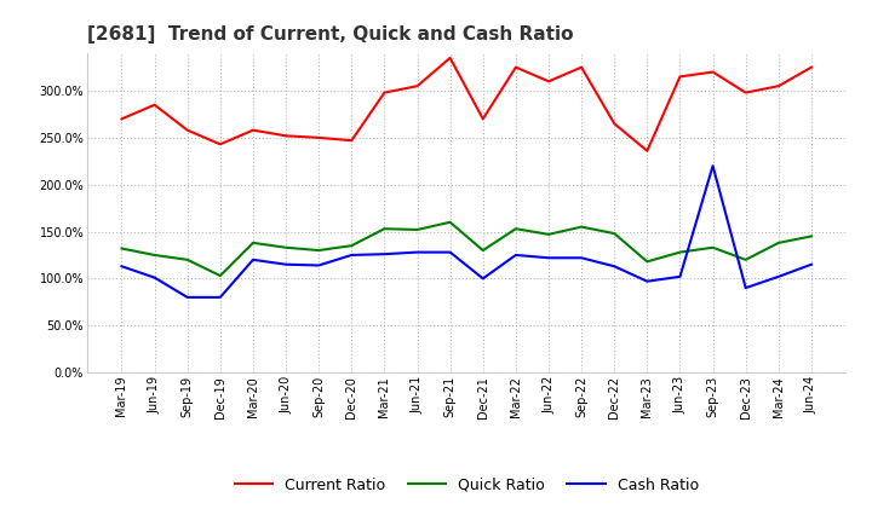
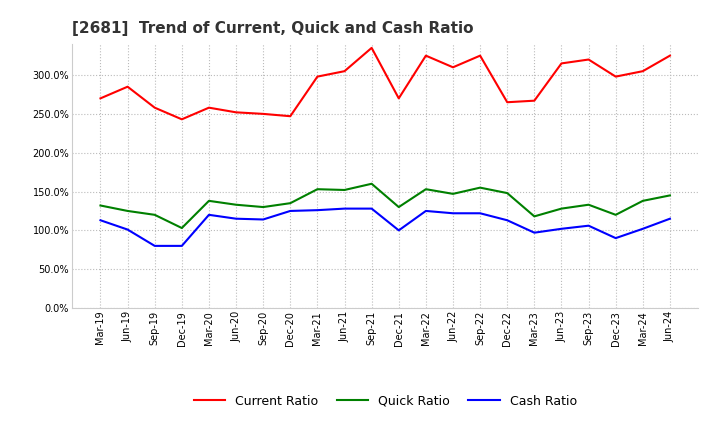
Current Ratio/Mar-23: 236% -> 267%
Cash Ratio/Sep-23: 220% -> 106%
